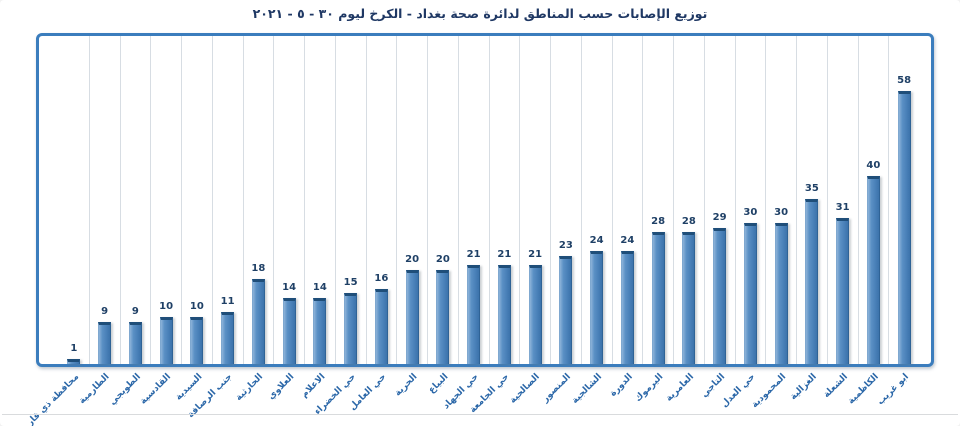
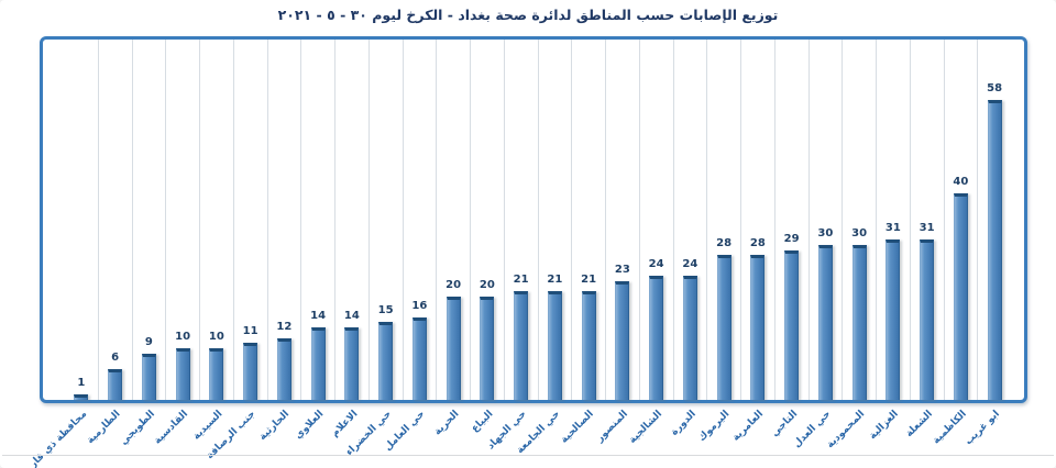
الطارمية: 9 -> 6
الحارثية: 18 -> 12
الغزالية: 35 -> 31
